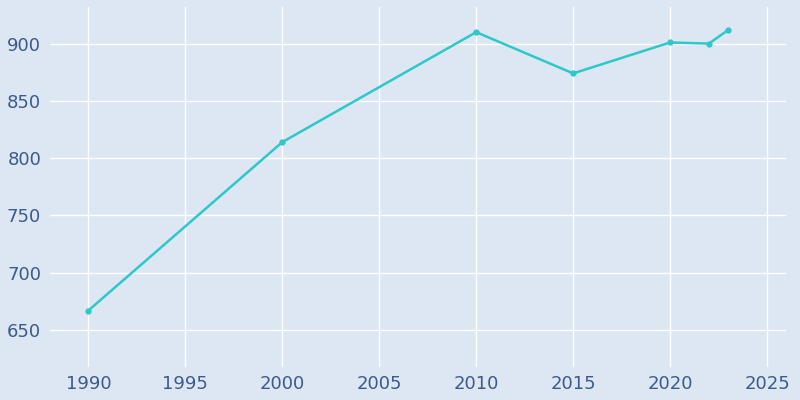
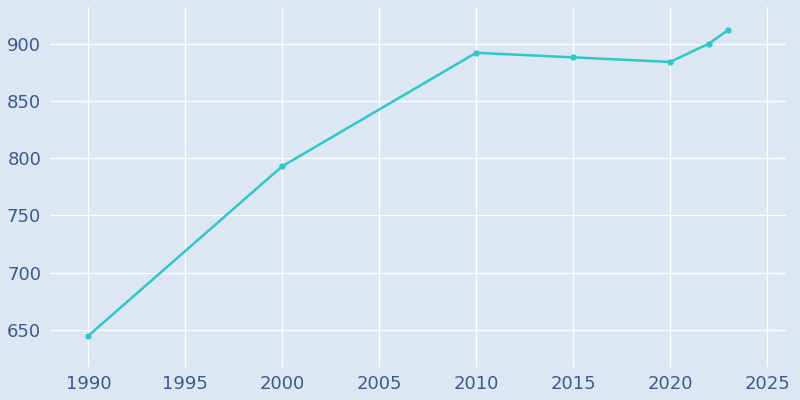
1990: 667 -> 645
2000: 814 -> 793
2010: 910 -> 892
2015: 874 -> 888
2020: 901 -> 884
